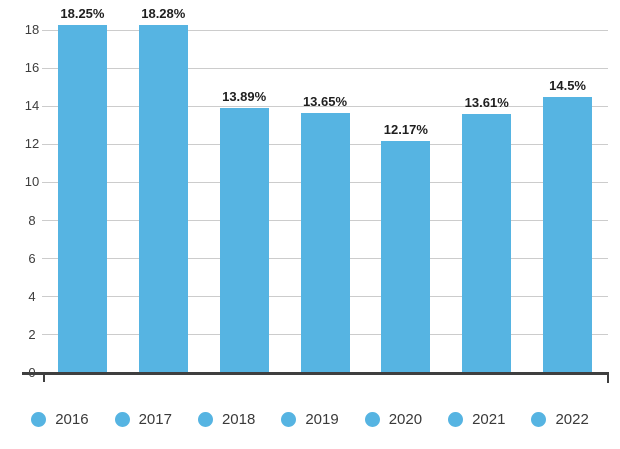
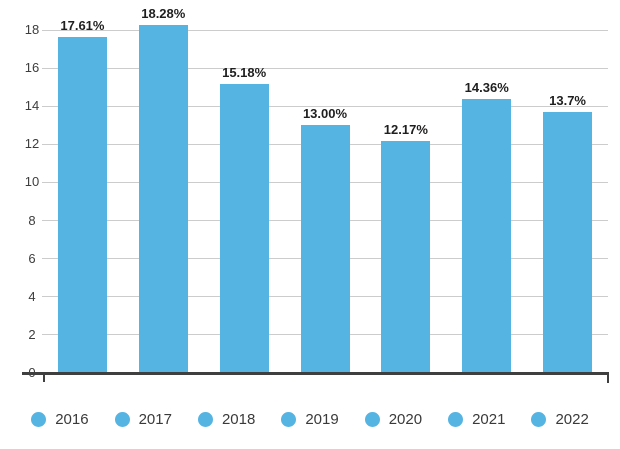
2016: 18.25% -> 17.61%
2018: 13.89% -> 15.18%
2019: 13.65% -> 13.00%
2021: 13.61% -> 14.36%
2022: 14.5% -> 13.7%
